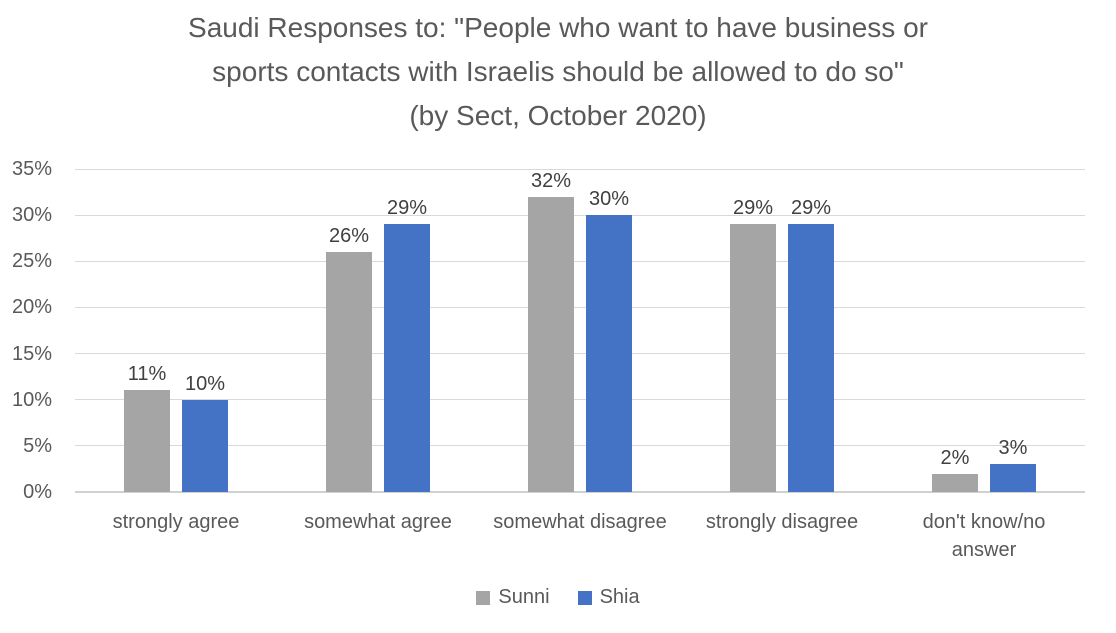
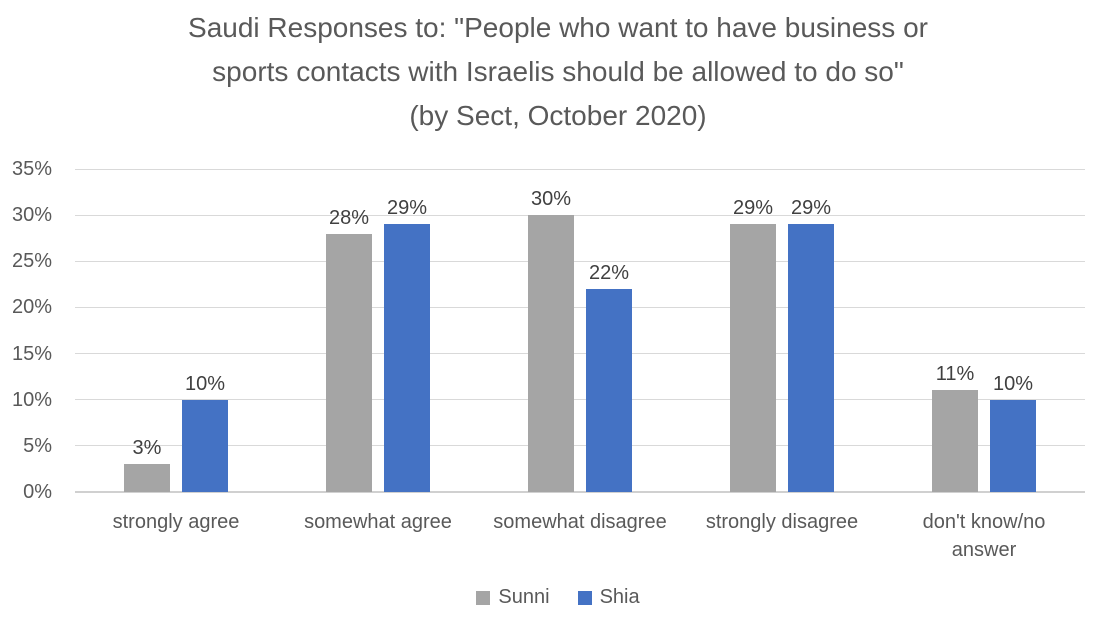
Sunni/strongly agree: 11% -> 3%
Sunni/somewhat agree: 26% -> 28%
Sunni/somewhat disagree: 32% -> 30%
Shia/somewhat disagree: 30% -> 22%
Sunni/don't know/no answer: 2% -> 11%
Shia/don't know/no answer: 3% -> 10%
